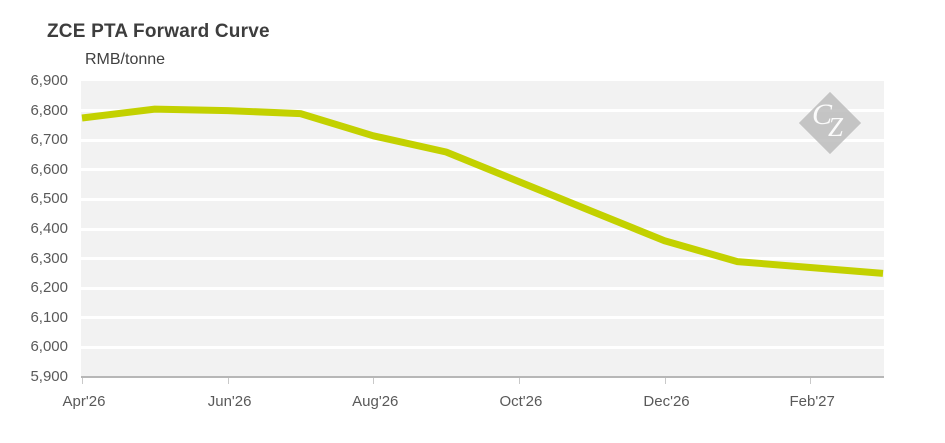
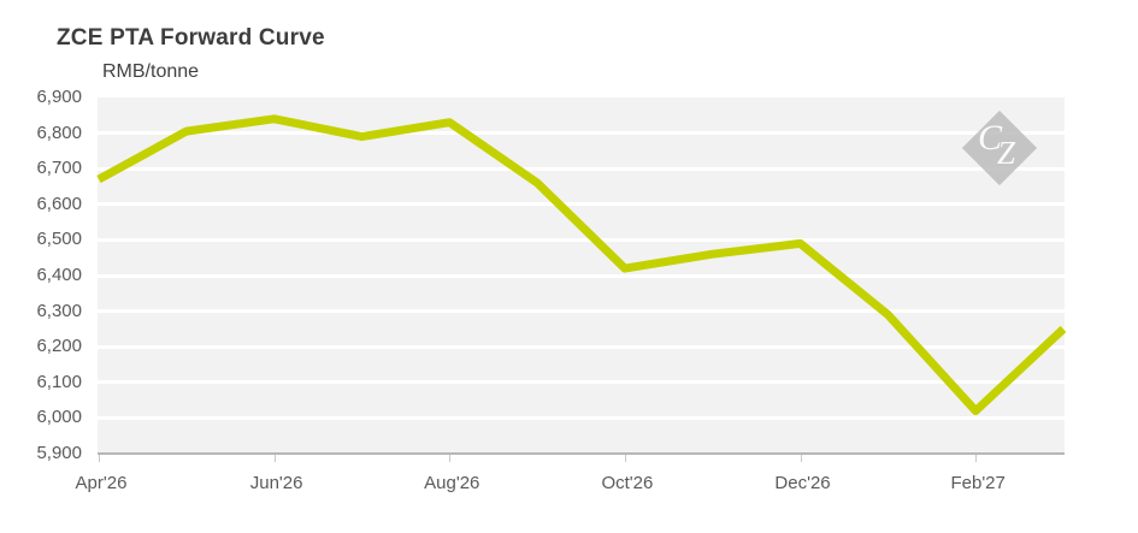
Apr'26: 6780 -> 6670
Jun'26: 6800 -> 6840
Aug'26: 6720 -> 6830
Oct'26: 6560 -> 6420
Dec'26: 6360 -> 6490
Feb'27: 6270 -> 6020
